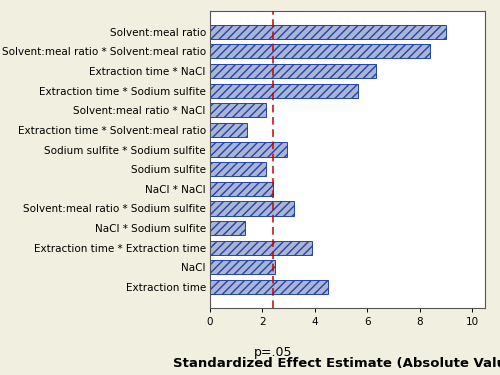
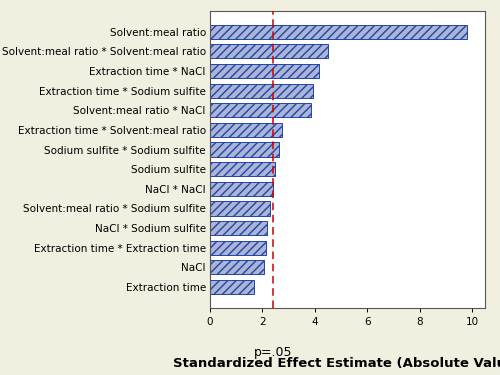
Solvent:meal ratio: 9.00 -> 9.80
Solvent:meal ratio * Solvent:meal ratio: 8.40 -> 4.50
Extraction time * NaCl: 6.35 -> 4.15
Extraction time * Sodium sulfite: 5.65 -> 3.95
Solvent:meal ratio * NaCl: 2.15 -> 3.85
Extraction time * Solvent:meal ratio: 1.40 -> 2.75
Sodium sulfite * Sodium sulfite: 2.95 -> 2.62
Sodium sulfite: 2.15 -> 2.48
Solvent:meal ratio * Sodium sulfite: 3.20 -> 2.28
NaCl * Sodium sulfite: 1.35 -> 2.18
Extraction time * Extraction time: 3.90 -> 2.12
NaCl: 2.50 -> 2.05
Extraction time: 4.50 -> 1.68
